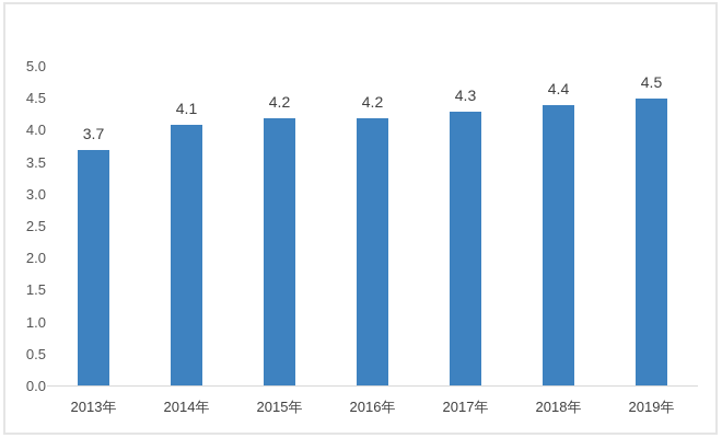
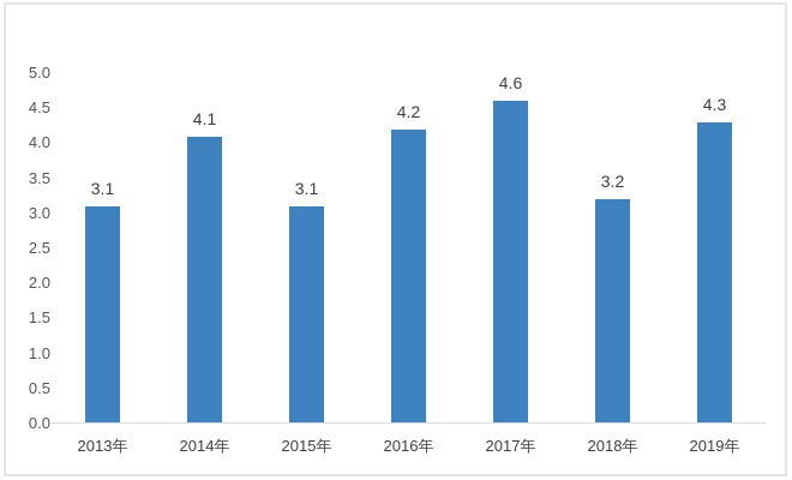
2013年: 3.7 -> 3.1
2015年: 4.2 -> 3.1
2017年: 4.3 -> 4.6
2018年: 4.4 -> 3.2
2019年: 4.5 -> 4.3
